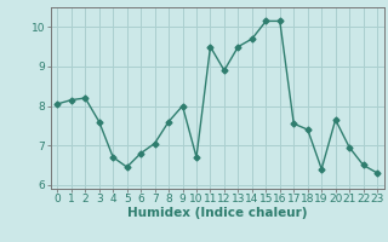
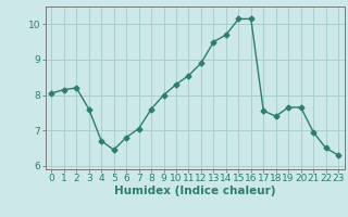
10: 6.70 -> 8.30
11: 9.50 -> 8.55
19: 6.40 -> 7.65
